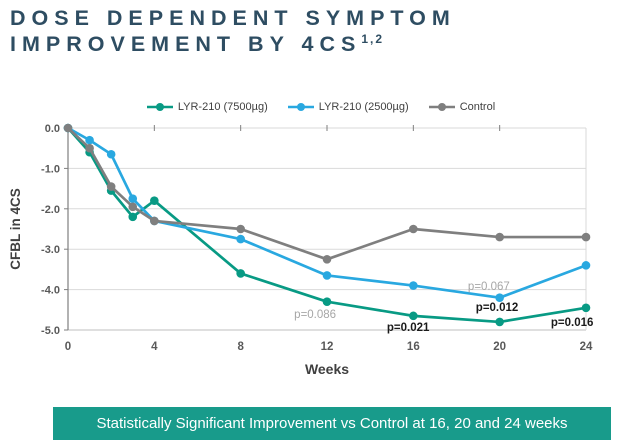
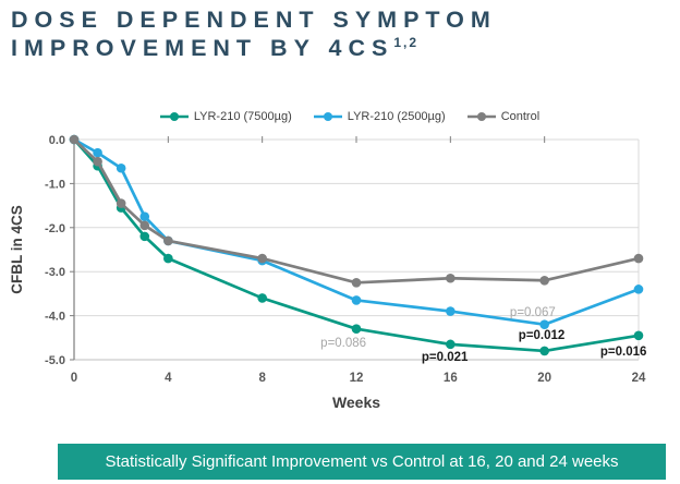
LYR-210 (7500µg)/4: -1.8 -> -2.7
Control/8: -2.5 -> -2.7
Control/16: -2.5 -> -3.1
Control/20: -2.7 -> -3.2
